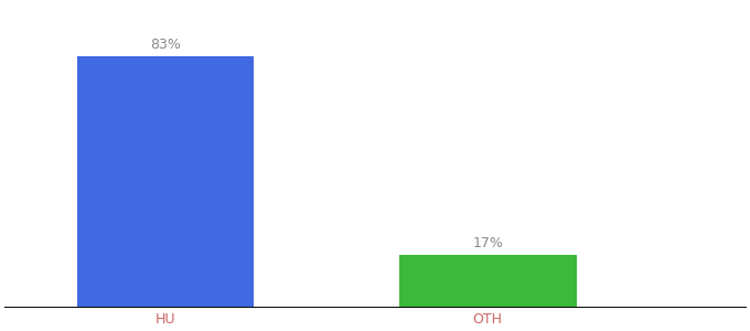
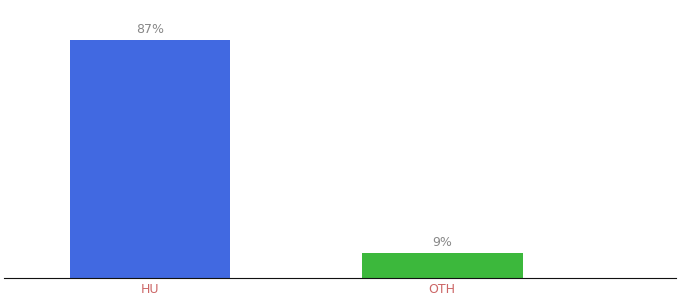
HU: 83% -> 87%
OTH: 17% -> 9%
